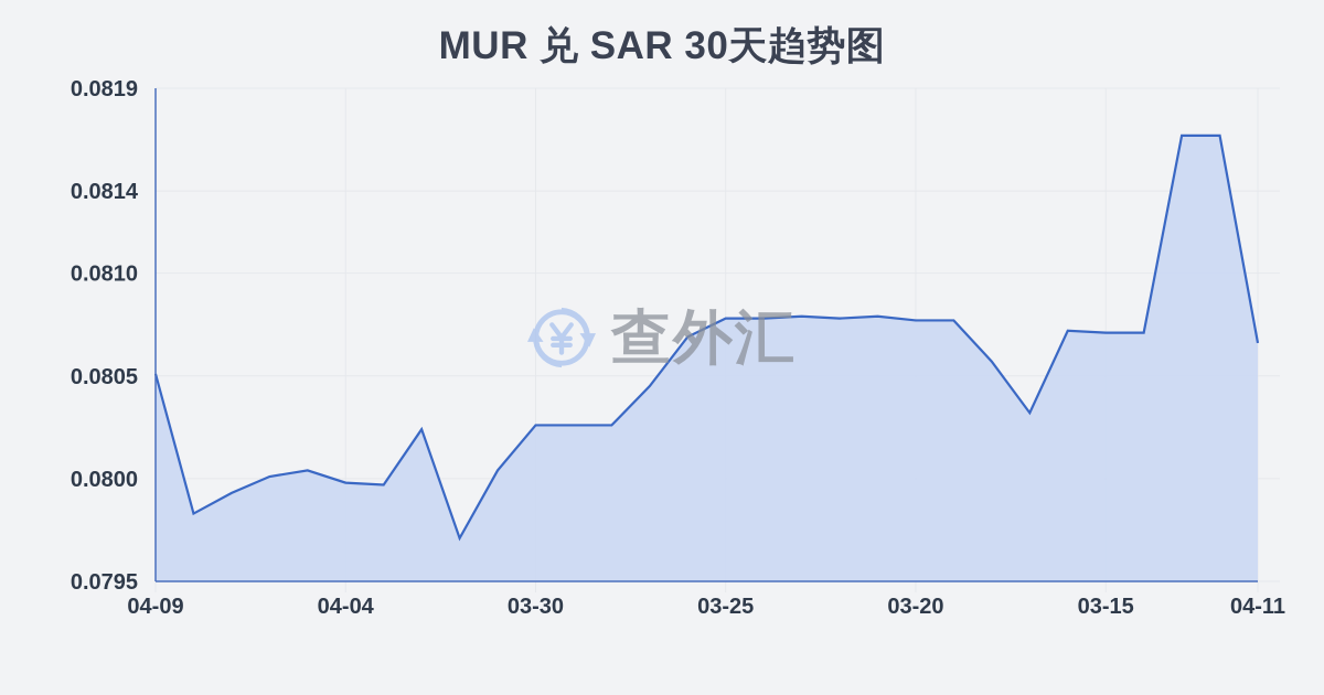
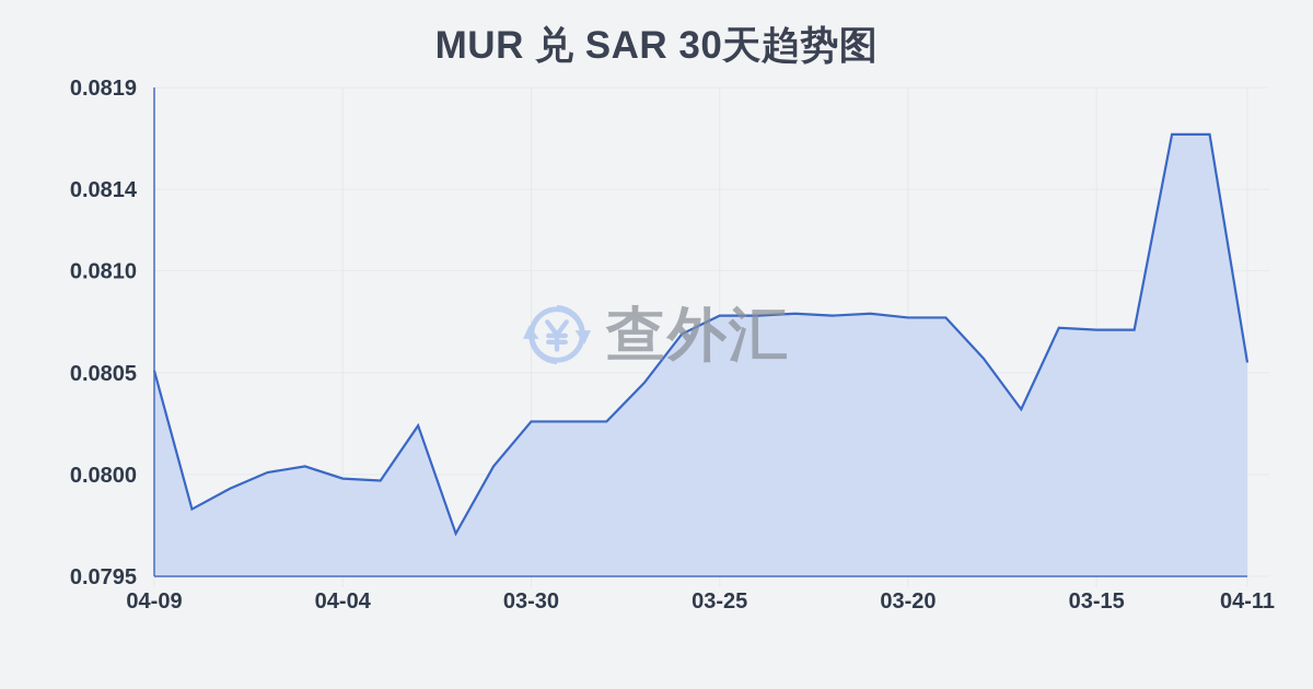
04-11: 0.08066 -> 0.08055
